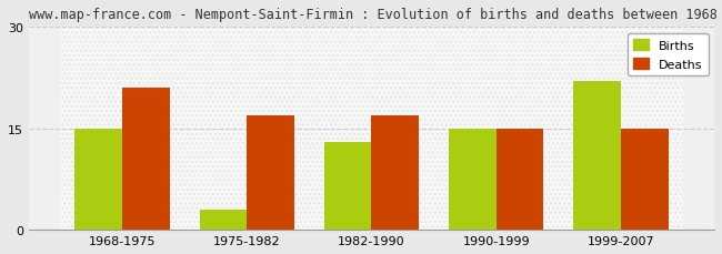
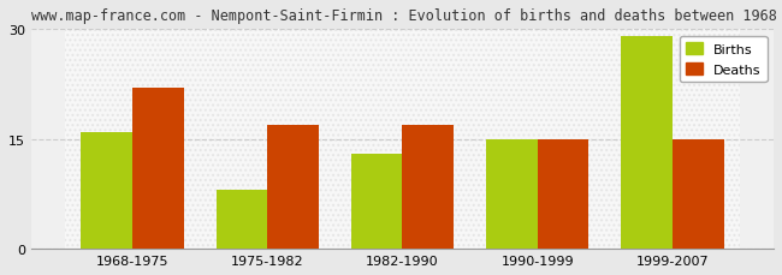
Births/1968-1975: 15 -> 16
Deaths/1968-1975: 21 -> 22
Births/1975-1982: 3 -> 8
Births/1999-2007: 22 -> 29
